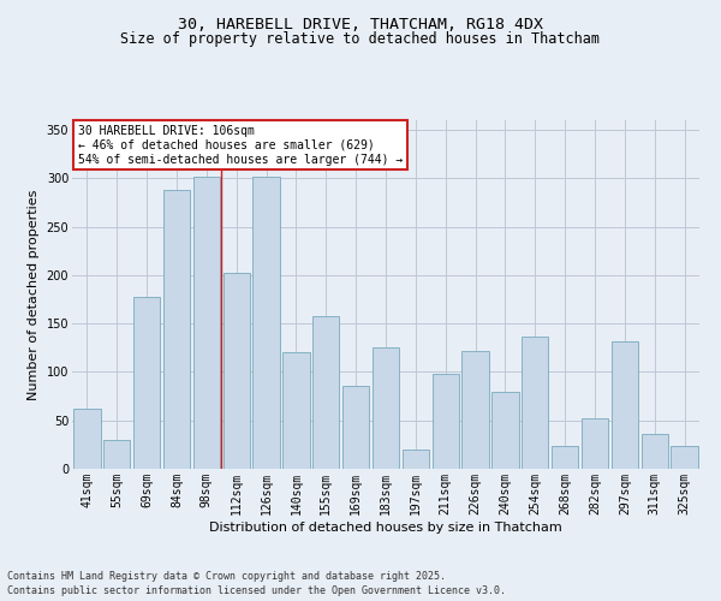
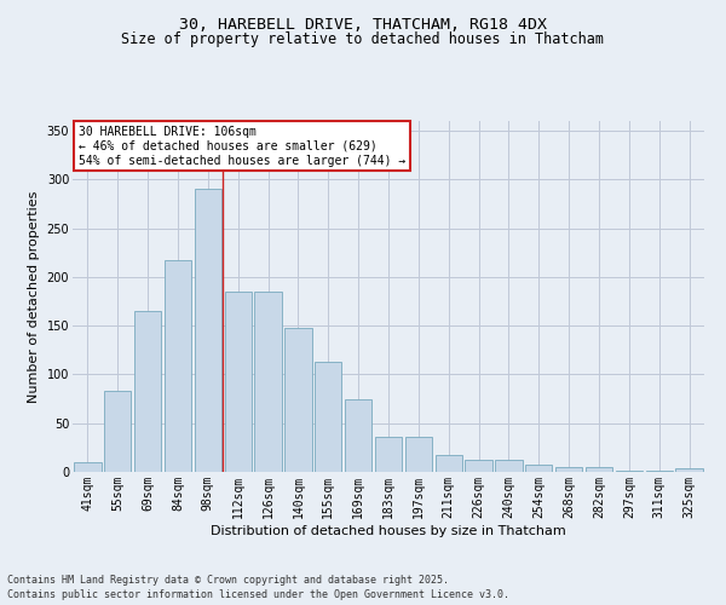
41sqm: 62 -> 10
55sqm: 30 -> 83
69sqm: 178 -> 165
84sqm: 288 -> 217
98sqm: 302 -> 290
112sqm: 202 -> 185
126sqm: 302 -> 185
140sqm: 120 -> 148
155sqm: 158 -> 113
169sqm: 86 -> 75
183sqm: 126 -> 36
197sqm: 20 -> 36
211sqm: 98 -> 17
226sqm: 122 -> 13
240sqm: 80 -> 12
254sqm: 136 -> 8
268sqm: 24 -> 5
282sqm: 52 -> 5
297sqm: 132 -> 1
311sqm: 36 -> 1
325sqm: 24 -> 4
